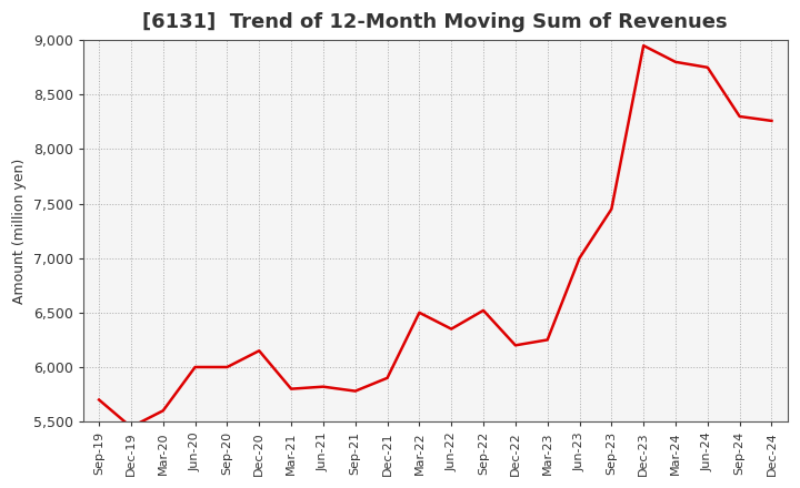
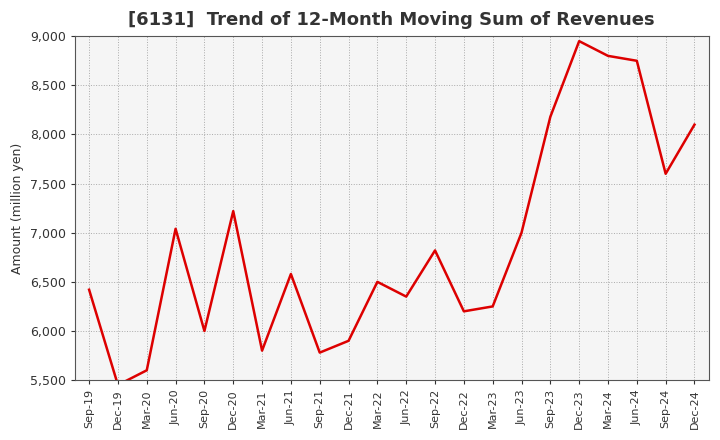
Sep-19: 5,700 -> 6,420
Jun-20: 6,000 -> 7,040
Dec-20: 6,150 -> 7,220
Jun-21: 5,820 -> 6,580
Sep-22: 6,520 -> 6,820
Sep-23: 7,450 -> 8,180
Sep-24: 8,300 -> 7,600
Dec-24: 8,260 -> 8,100
